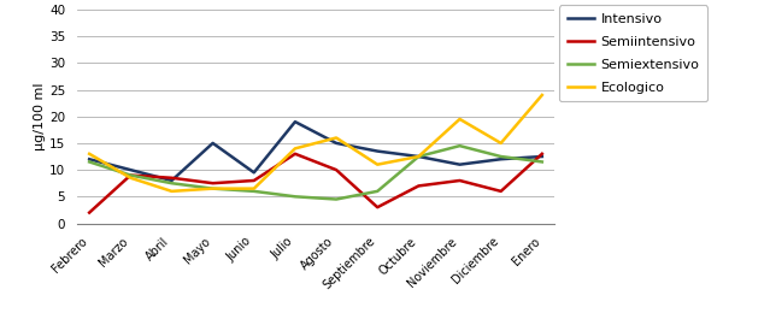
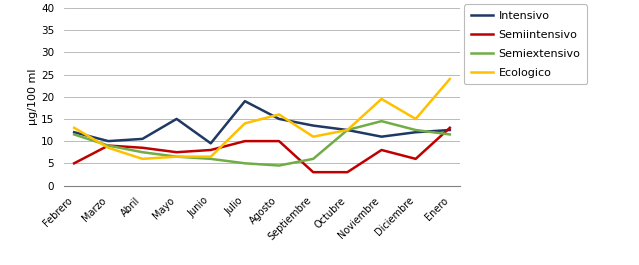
Semiintensivo/Febrero: 2.0 -> 5.0
Intensivo/Abril: 8.0 -> 10.5
Semiintensivo/Julio: 13.0 -> 10.0
Semiintensivo/Octubre: 7.0 -> 3.0
